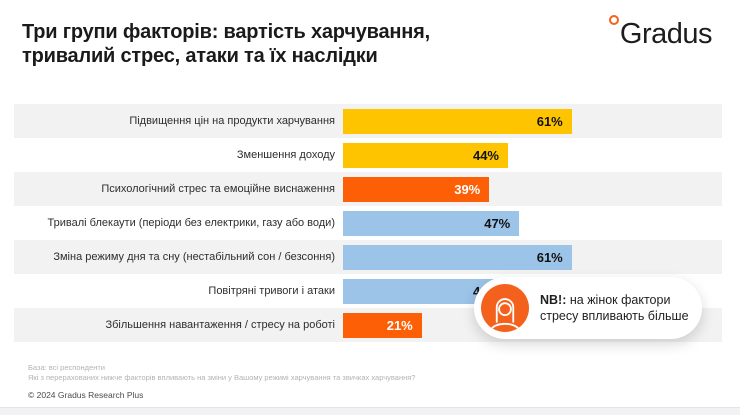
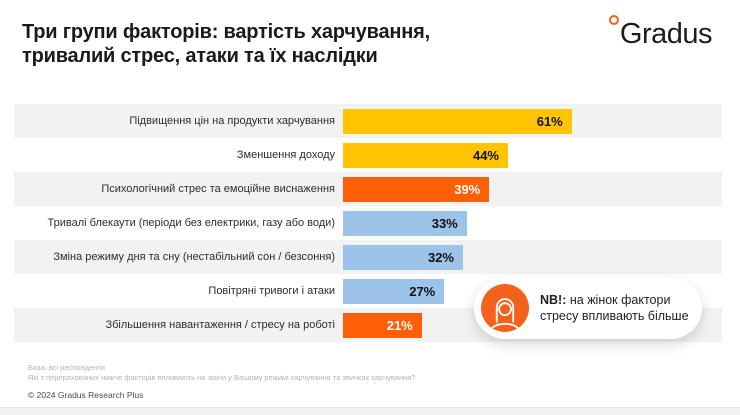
Тривалі блекаути (періоди без електрики, газу або води): 47% -> 33%
Зміна режиму дня та сну (нестабільний сон / безсоння): 61% -> 32%
Повітряні тривоги і атаки: 44% -> 27%
